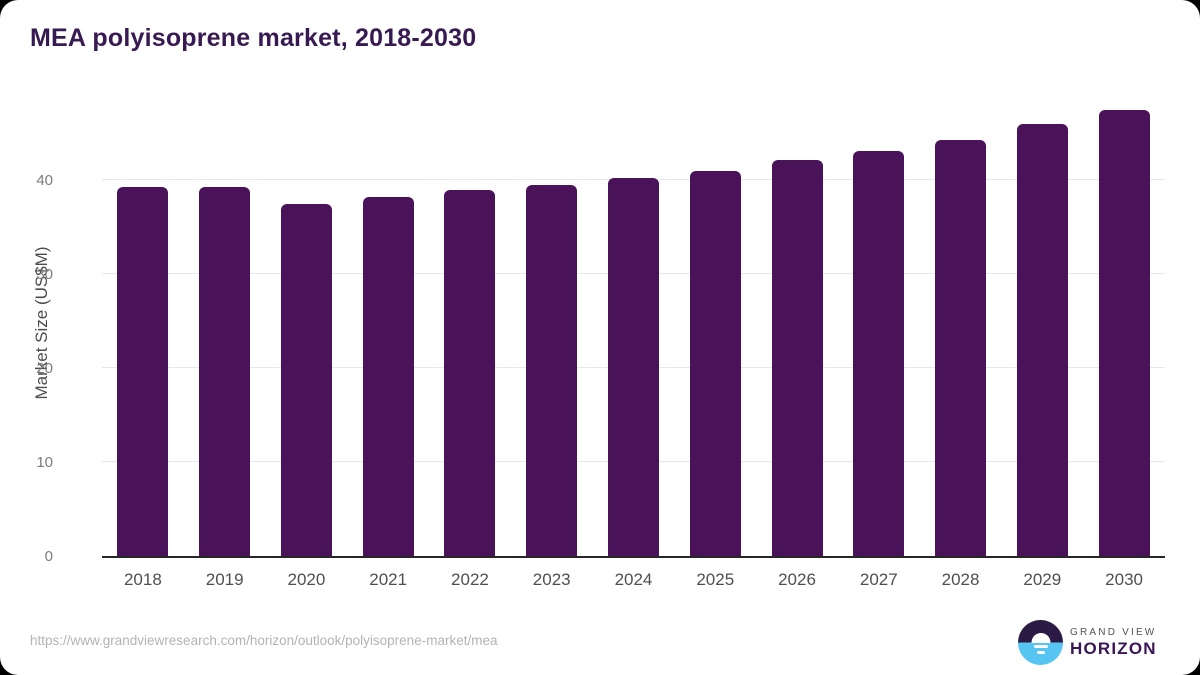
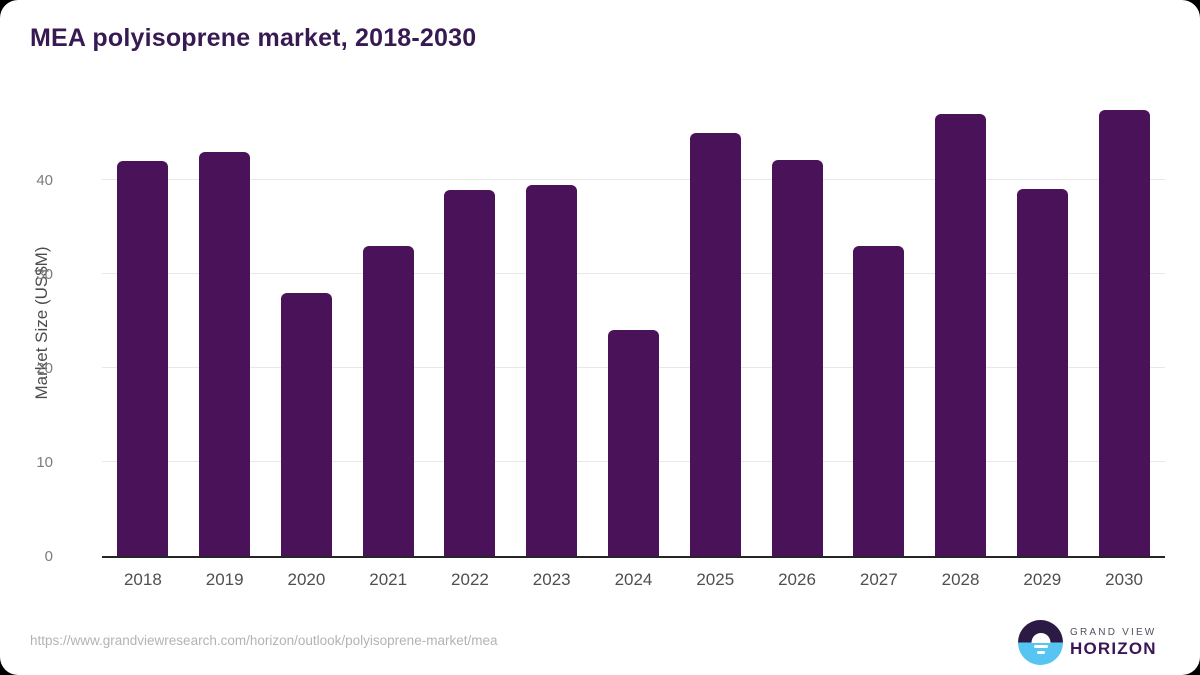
2018: 39 -> 42
2019: 39 -> 43
2020: 38 -> 28
2021: 38 -> 33
2024: 40 -> 24
2025: 41 -> 45
2027: 43 -> 33
2028: 44 -> 47
2029: 46 -> 39
